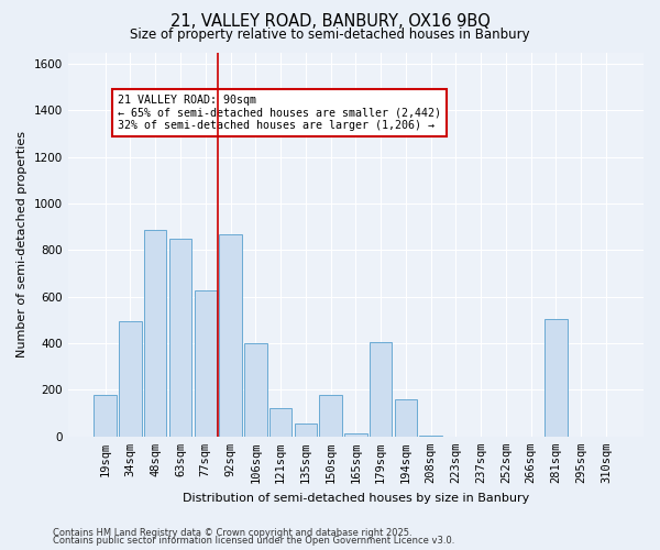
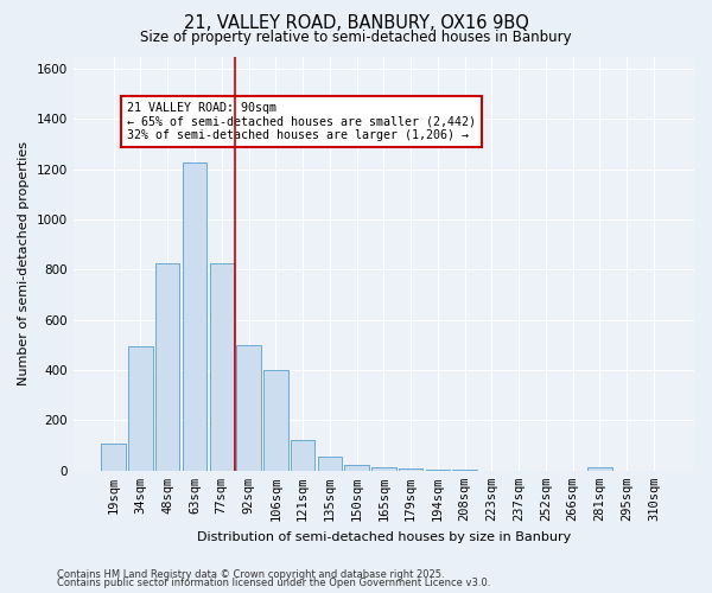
19sqm: 180 -> 110
48sqm: 885 -> 825
63sqm: 850 -> 1225
77sqm: 625 -> 825
92sqm: 870 -> 500
150sqm: 180 -> 25
179sqm: 405 -> 10
194sqm: 160 -> 5
281sqm: 505 -> 12
